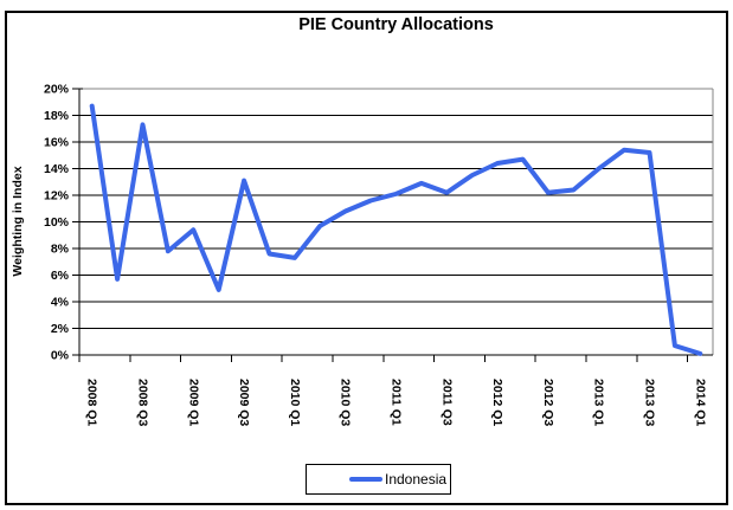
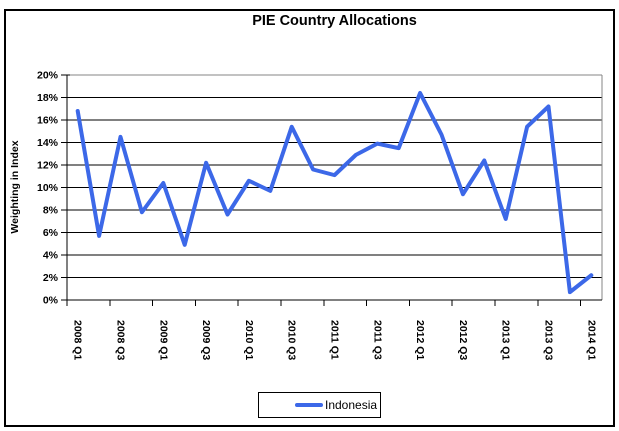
2008 Q1: 18.7% -> 16.8%
2008 Q3: 17.3% -> 14.5%
2009 Q1: 9.4% -> 10.4%
2009 Q3: 13.1% -> 12.2%
2010 Q1: 7.3% -> 10.6%
2010 Q3: 10.8% -> 15.4%
2011 Q1: 12.1% -> 11.1%
2011 Q3: 12.2% -> 13.9%
2012 Q1: 14.4% -> 18.4%
2012 Q3: 12.2% -> 9.4%
2013 Q1: 14.0% -> 7.2%
2013 Q3: 15.2% -> 17.2%
2014 Q1: 0.1% -> 2.2%
